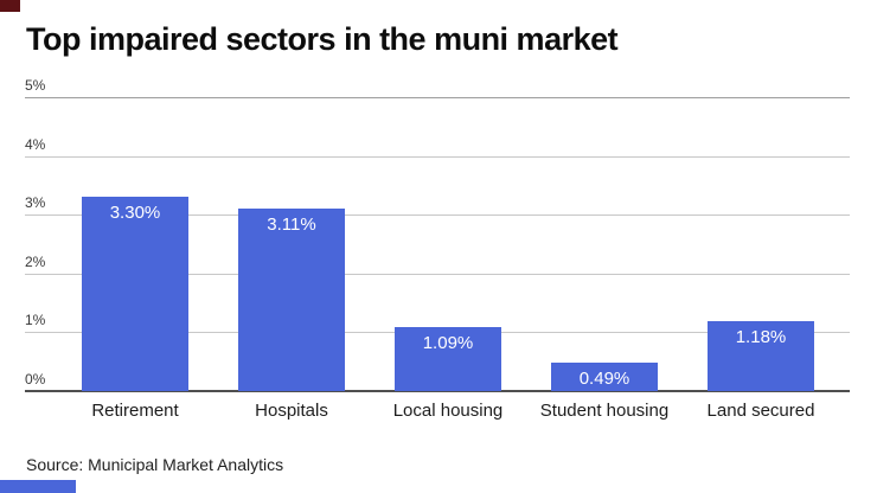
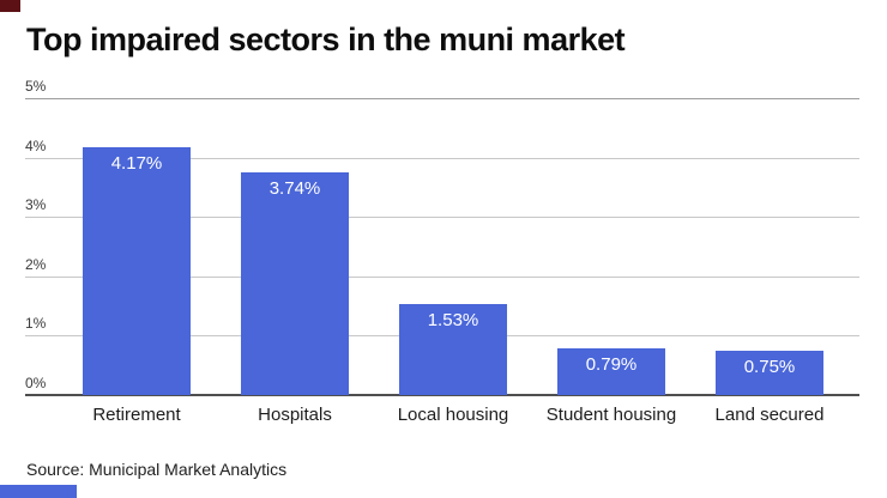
Retirement: 3.30% -> 4.17%
Hospitals: 3.11% -> 3.74%
Local housing: 1.09% -> 1.53%
Student housing: 0.49% -> 0.79%
Land secured: 1.18% -> 0.75%
